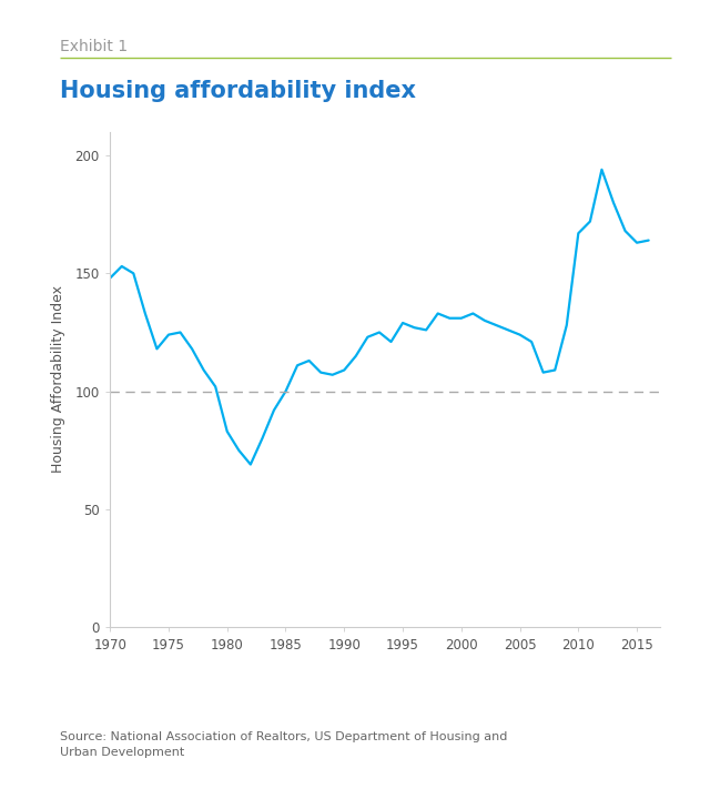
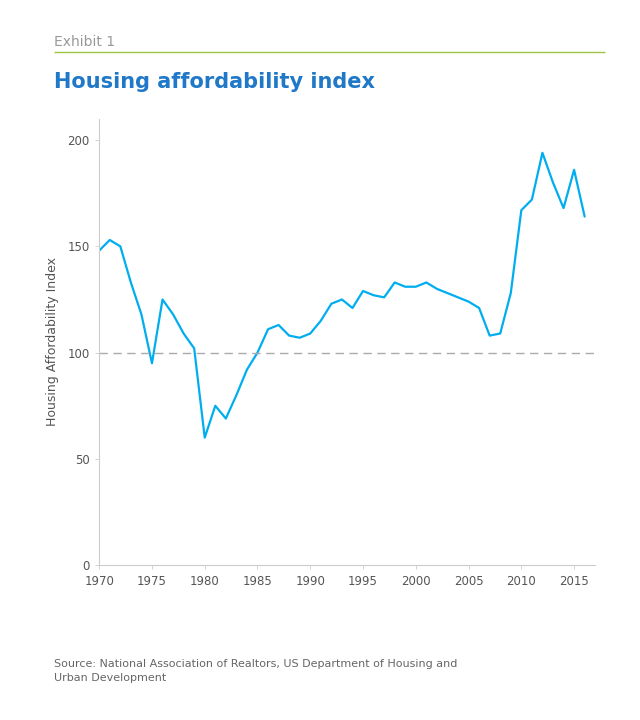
1975: 124 -> 95
1980: 83 -> 60
2015: 163 -> 186
